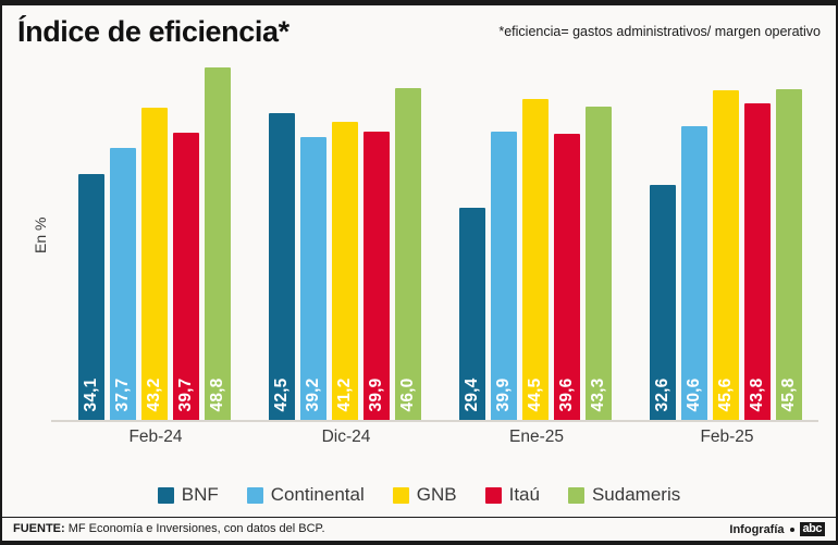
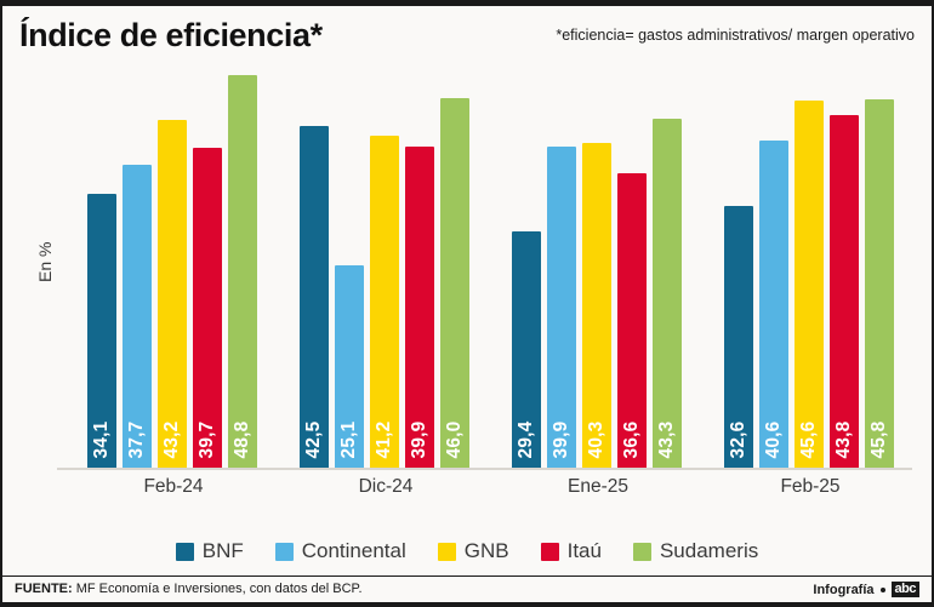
Continental/Dic-24: 39,2 -> 25,1
GNB/Ene-25: 44,5 -> 40,3
Itaú/Ene-25: 39,6 -> 36,6
